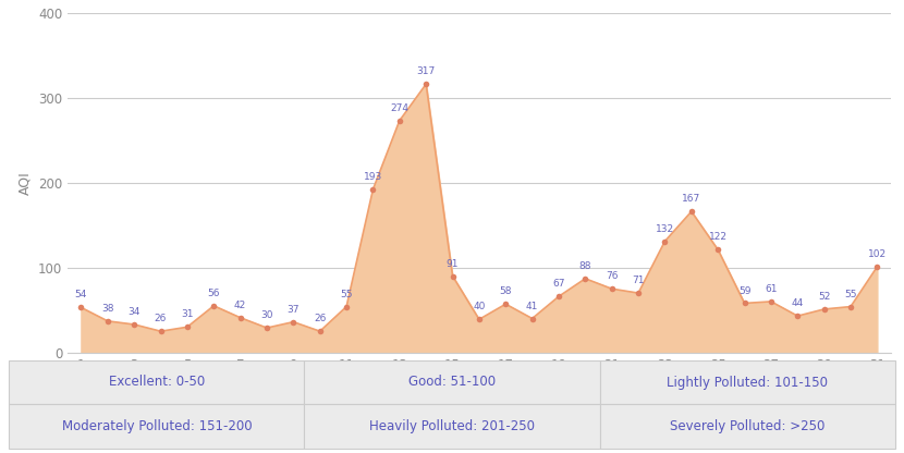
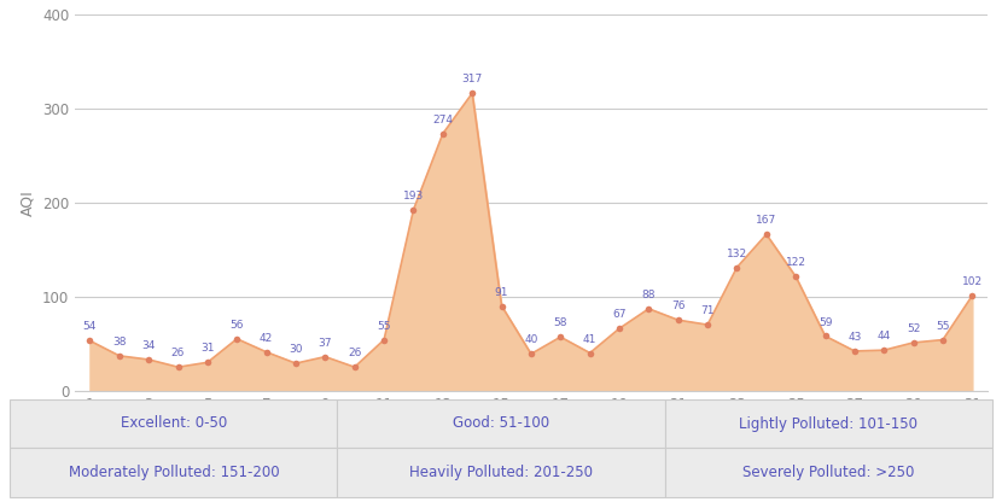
27: 61 -> 43
